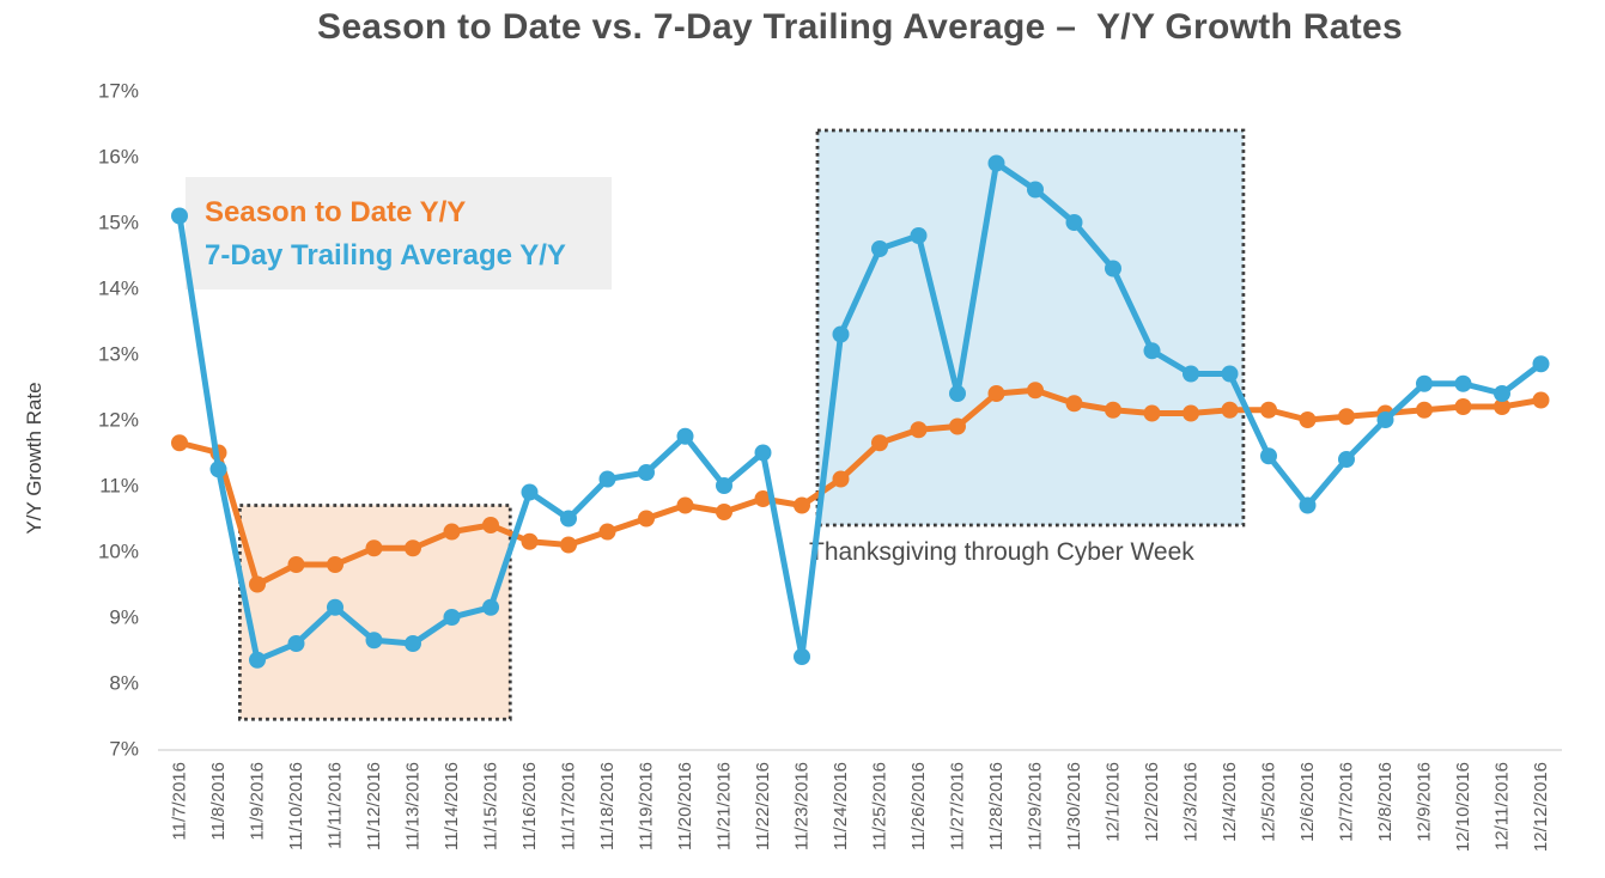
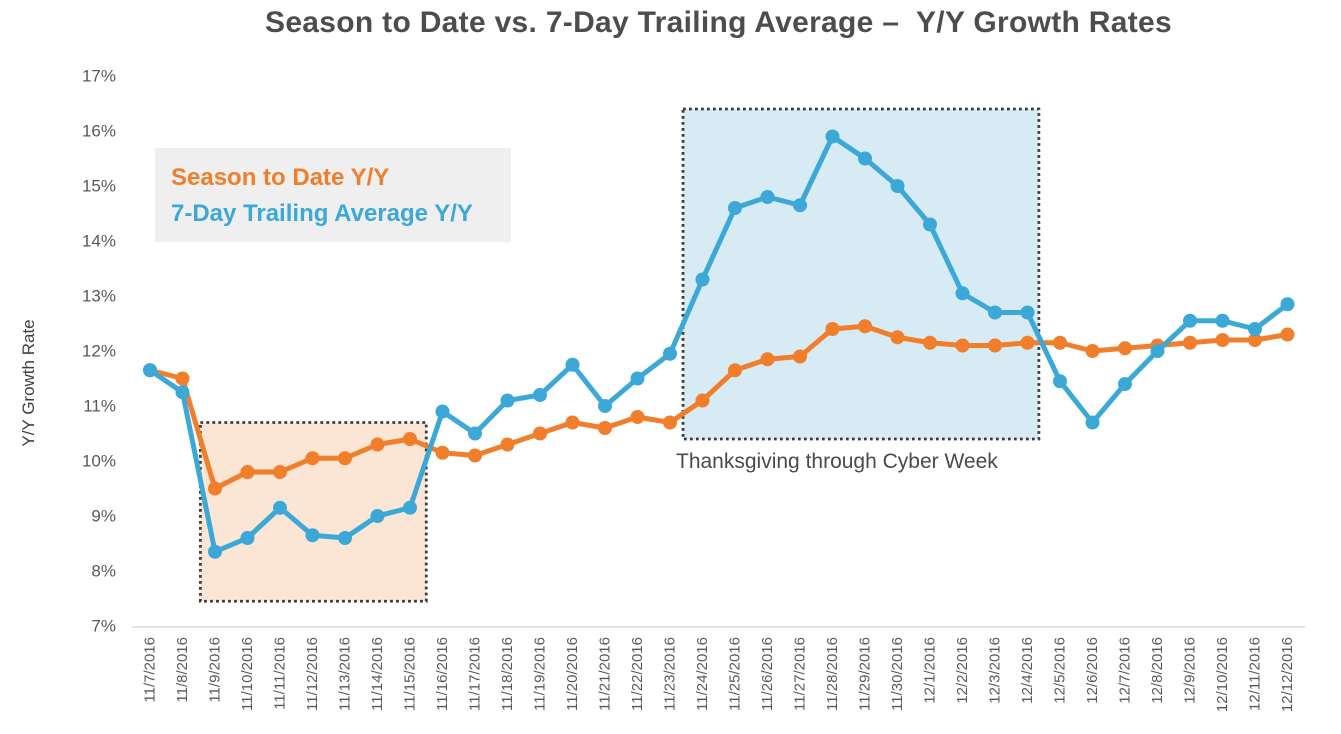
7-Day Trailing Average Y/Y/11/7/2016: 15.1% -> 11.7%
7-Day Trailing Average Y/Y/11/23/2016: 8.4% -> 11.9%
7-Day Trailing Average Y/Y/11/27/2016: 12.4% -> 14.7%
